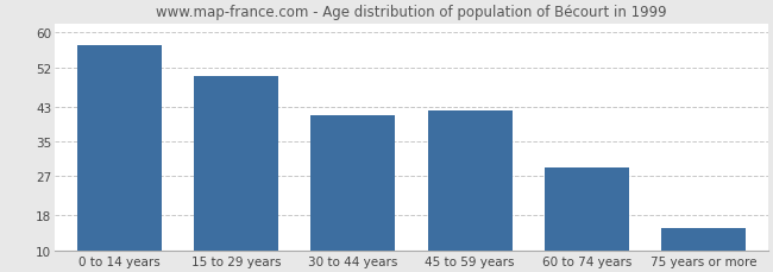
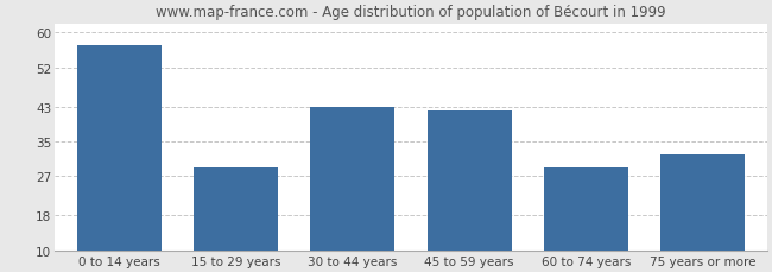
15 to 29 years: 50 -> 29
30 to 44 years: 41 -> 43
75 years or more: 15 -> 32
